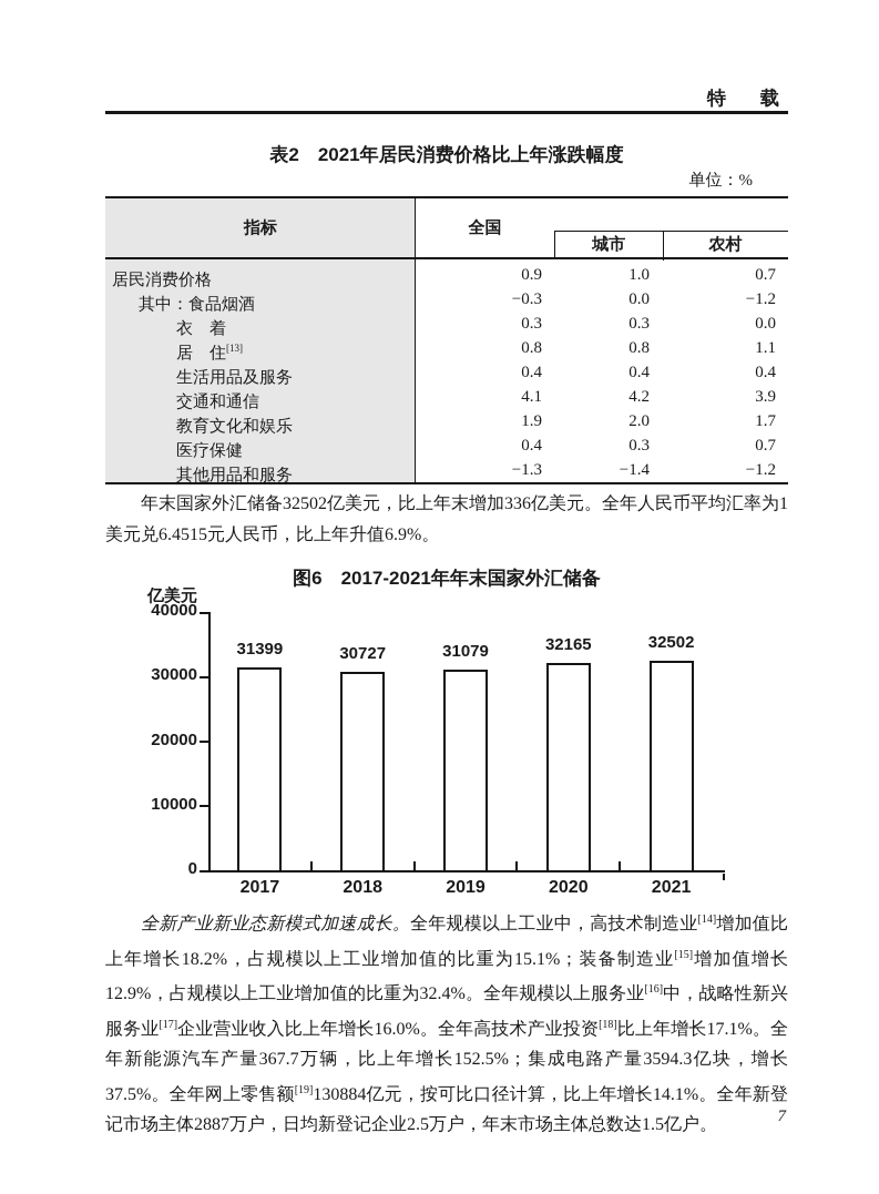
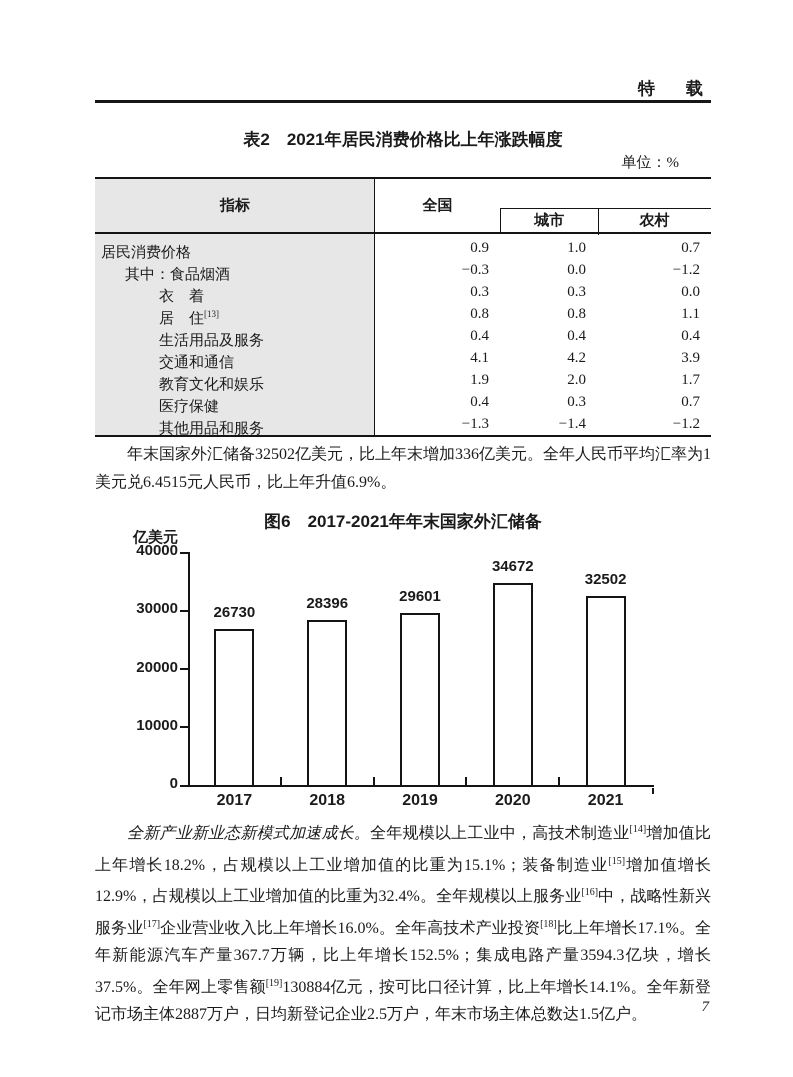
2017: 31399 -> 26730
2018: 30727 -> 28396
2019: 31079 -> 29601
2020: 32165 -> 34672
